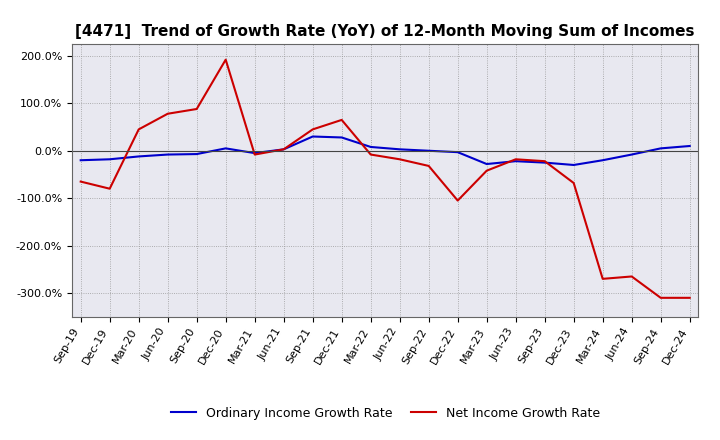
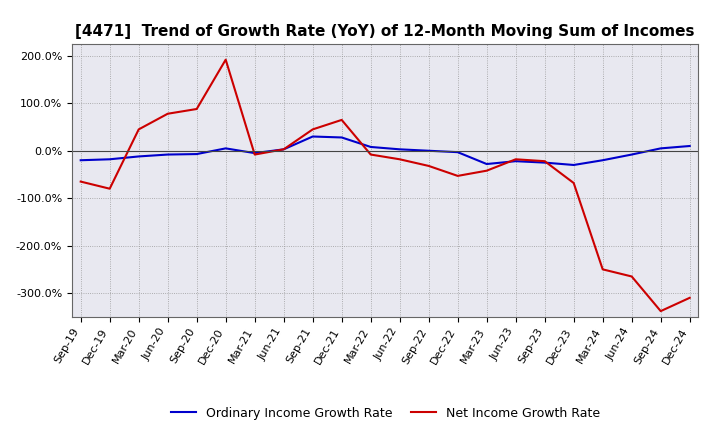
Net Income Growth Rate/Dec-22: -105% -> -53%
Net Income Growth Rate/Mar-24: -270% -> -250%
Net Income Growth Rate/Sep-24: -310% -> -338%
